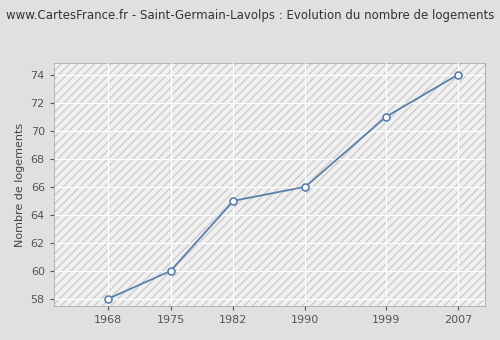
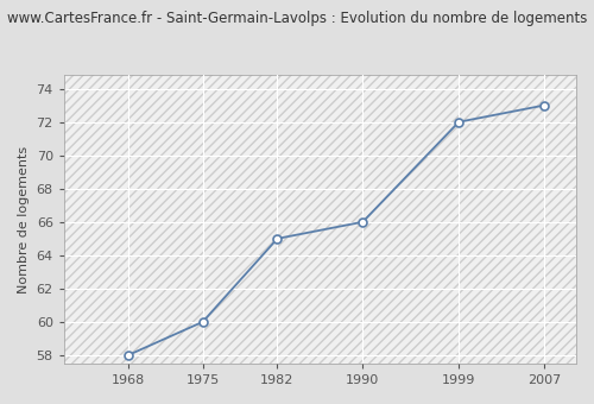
1999: 71 -> 72
2007: 74 -> 73
